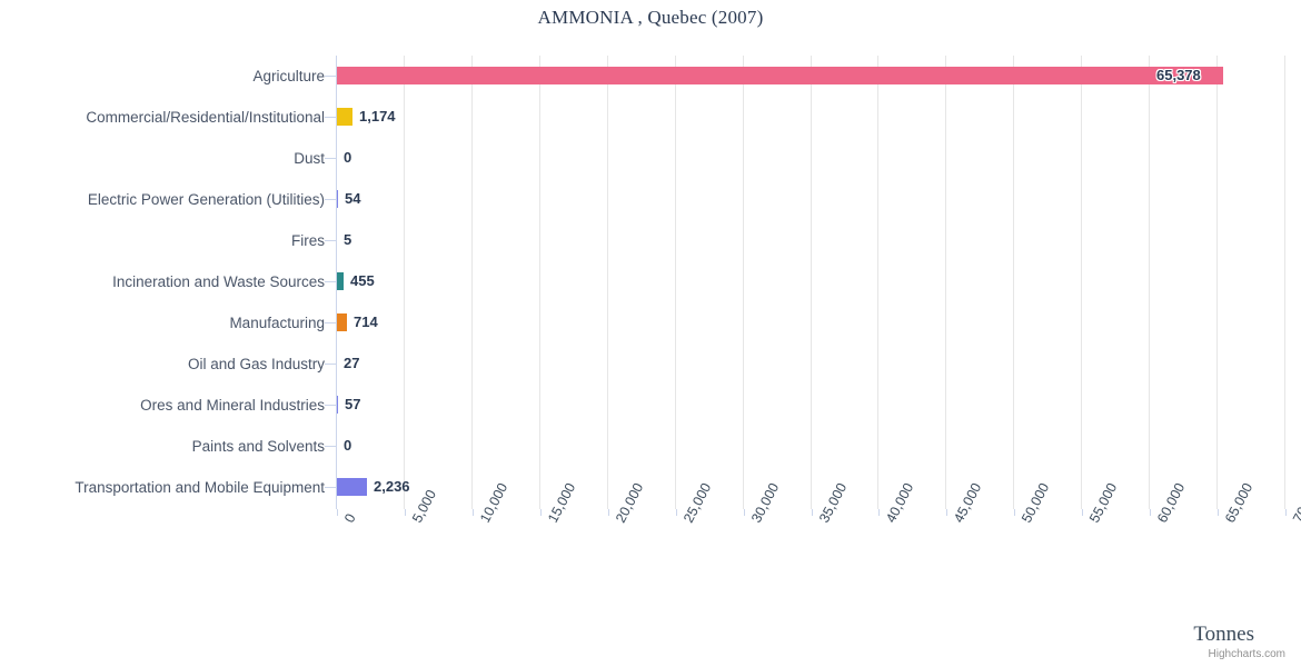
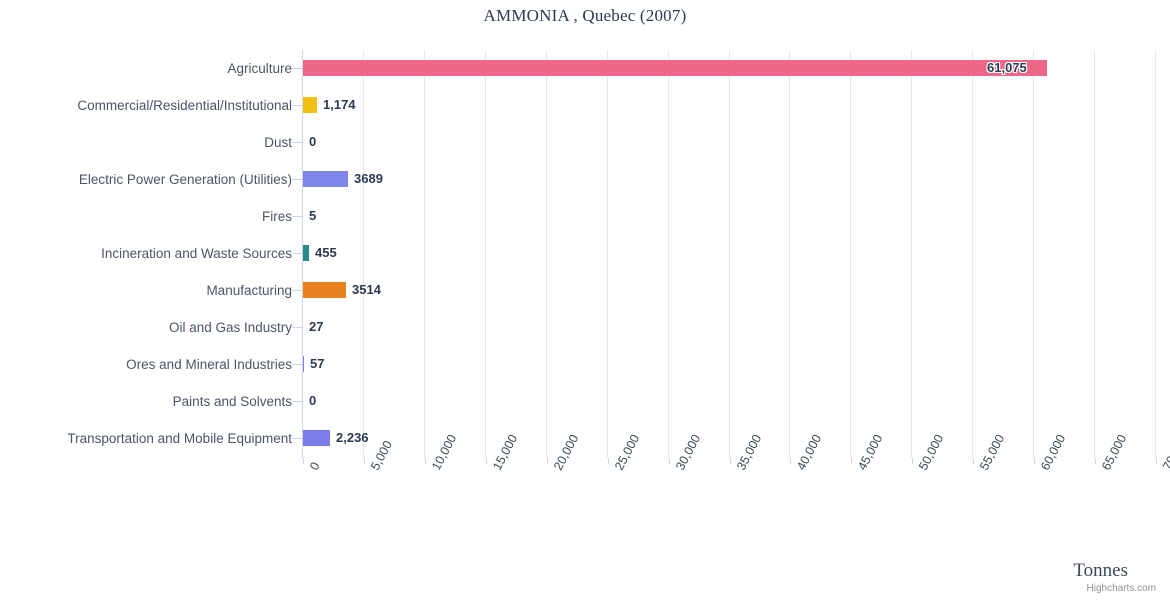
Agriculture: 65,378 -> 61,075
Electric Power Generation (Utilities): 54 -> 3689
Manufacturing: 714 -> 3514
